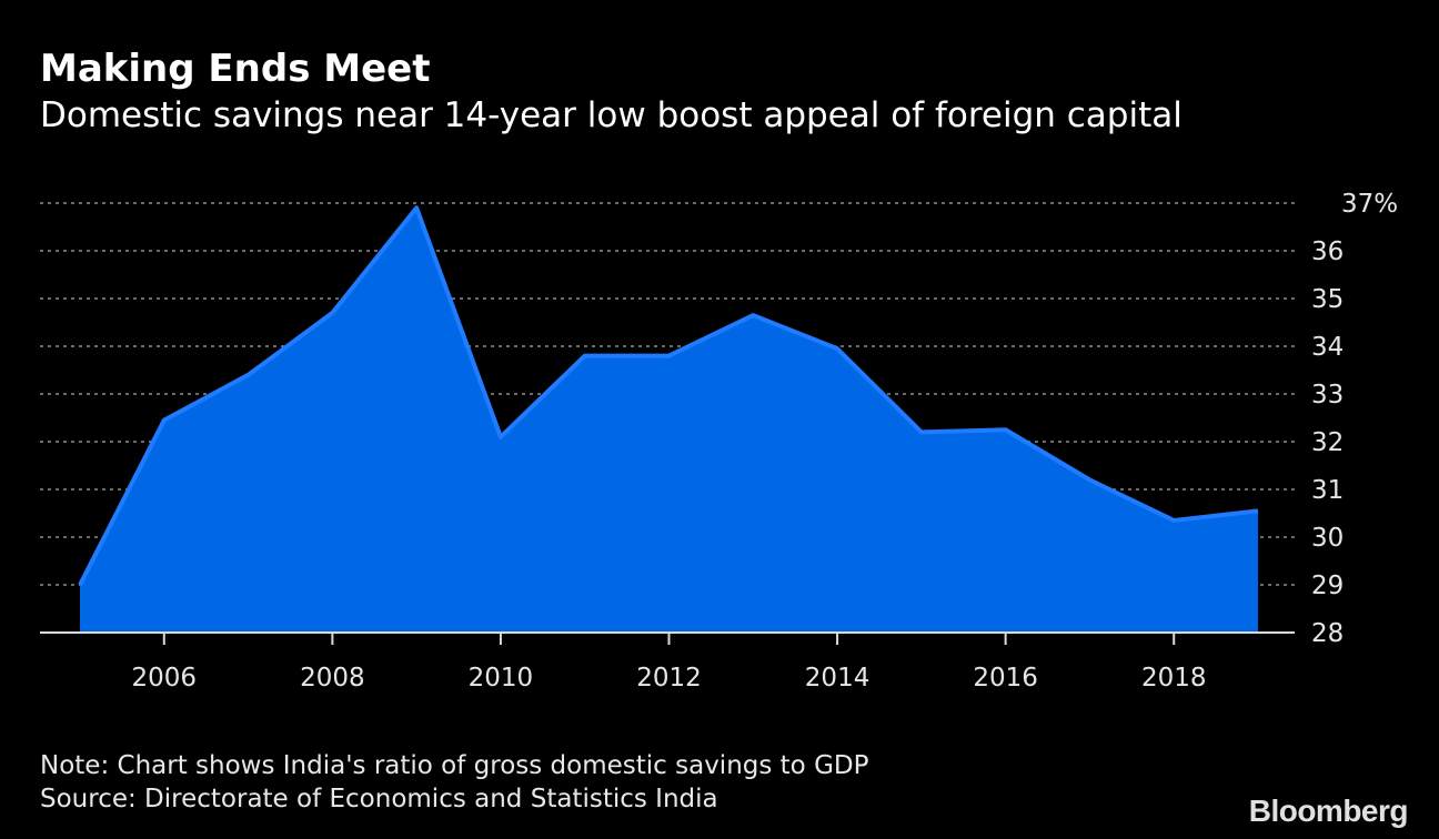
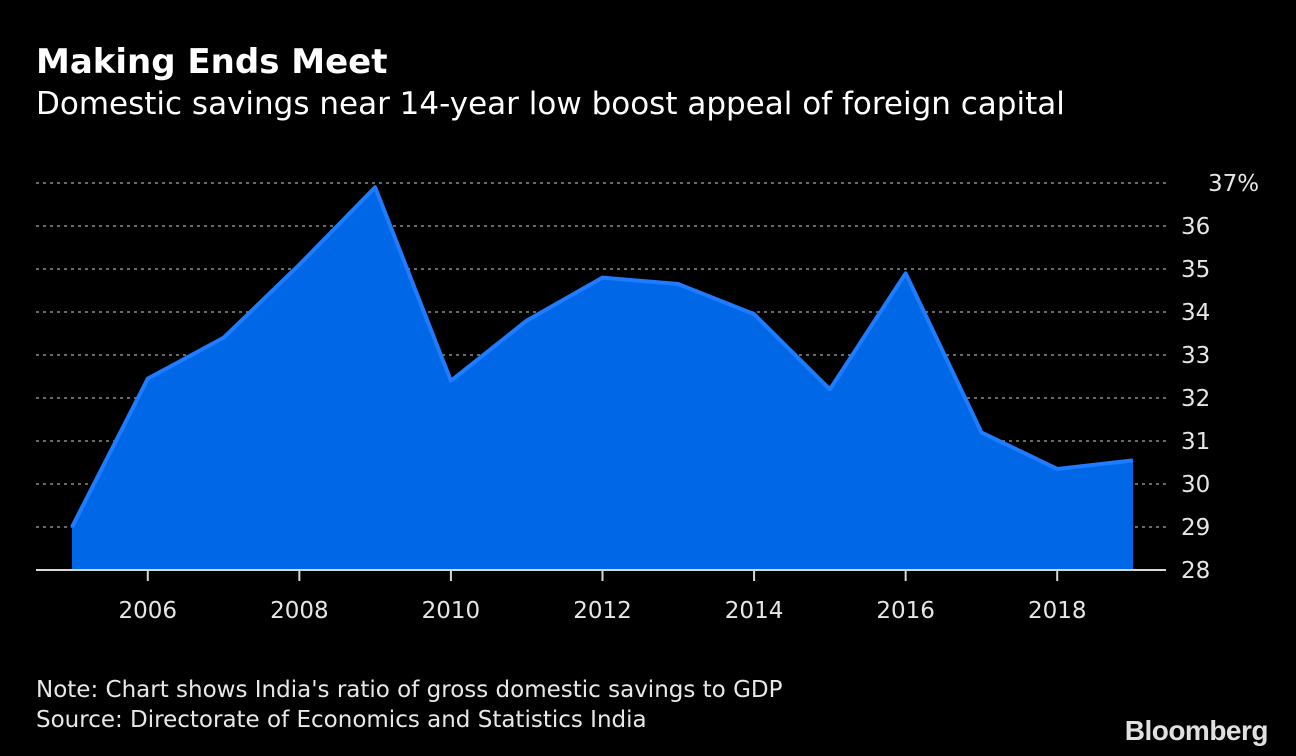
2008: 34.7 -> 35.1
2010: 32.1 -> 32.4
2012: 33.8 -> 34.8
2016: 32.2 -> 34.9
